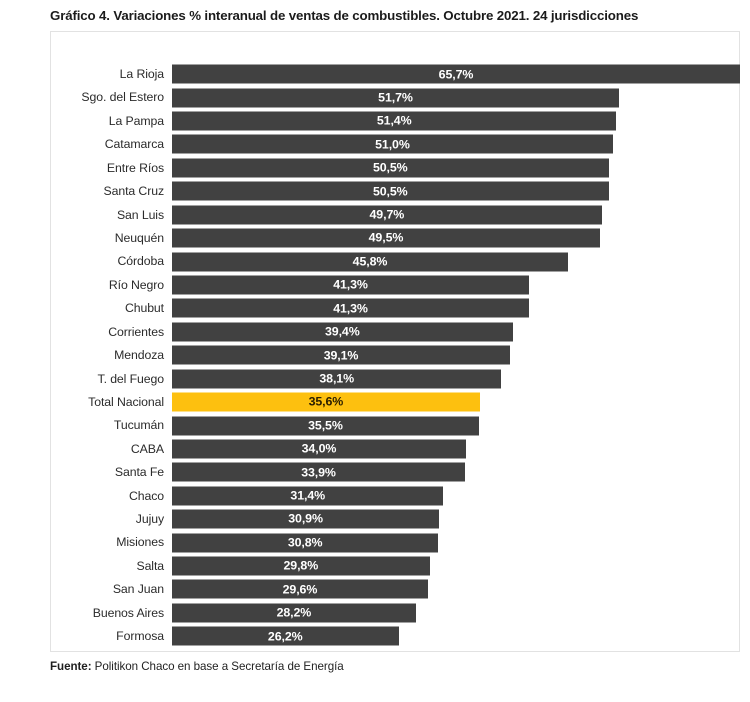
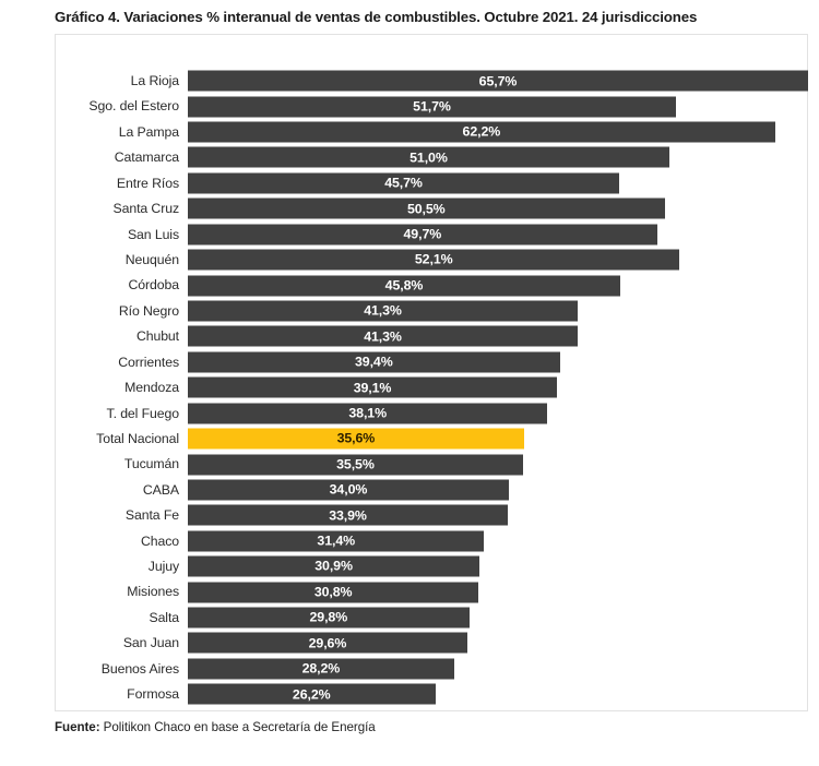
La Pampa: 51,4% -> 62,2%
Entre Ríos: 50,5% -> 45,7%
Neuquén: 49,5% -> 52,1%
